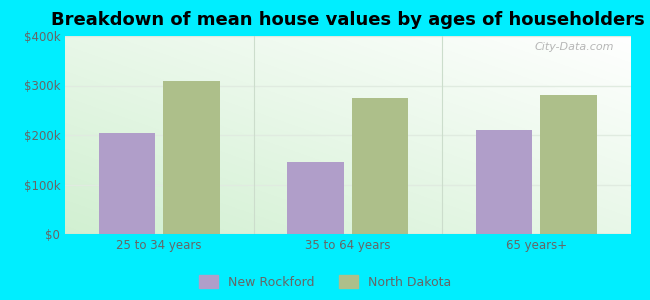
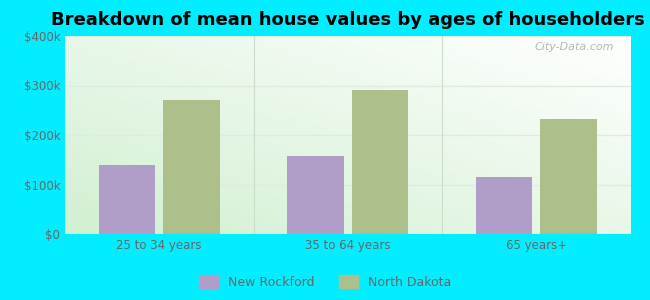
New Rockford/25 to 34 years: $205k -> $140k
North Dakota/25 to 34 years: $310k -> $270k
New Rockford/35 to 64 years: $145k -> $158k
North Dakota/35 to 64 years: $275k -> $290k
New Rockford/65 years+: $210k -> $115k
North Dakota/65 years+: $280k -> $232k
